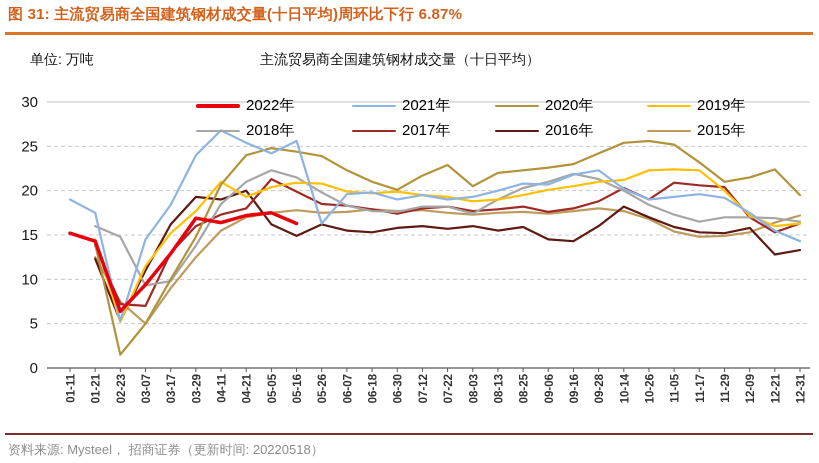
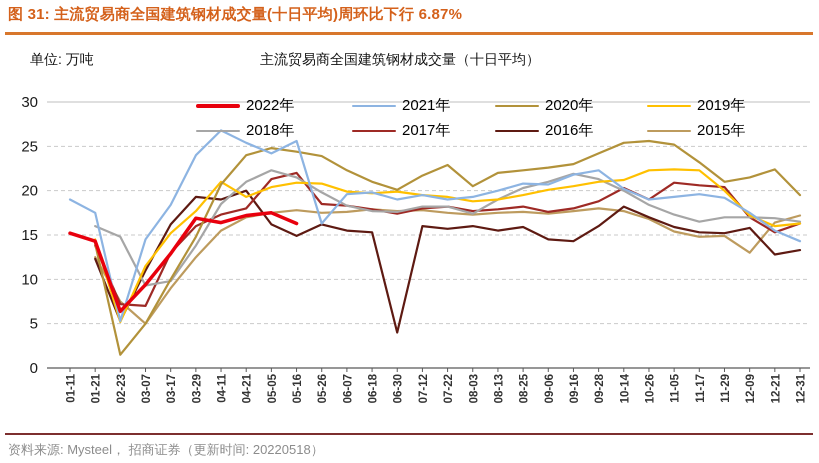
2017年/05-16: 20 -> 22
2016年/06-30: 16 -> 4
2015年/12-09: 15 -> 13
